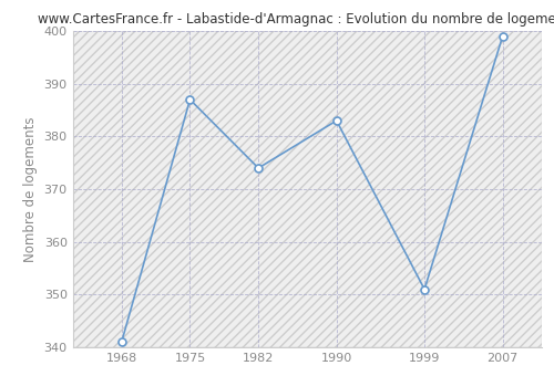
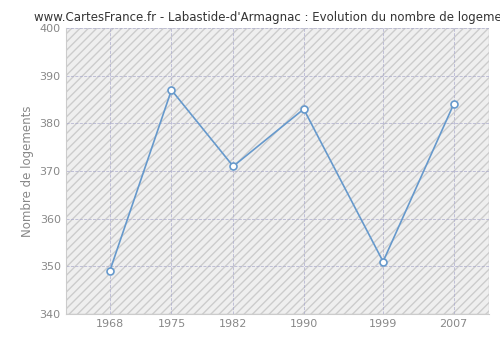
1968: 341 -> 349
1982: 374 -> 371
2007: 399 -> 384
